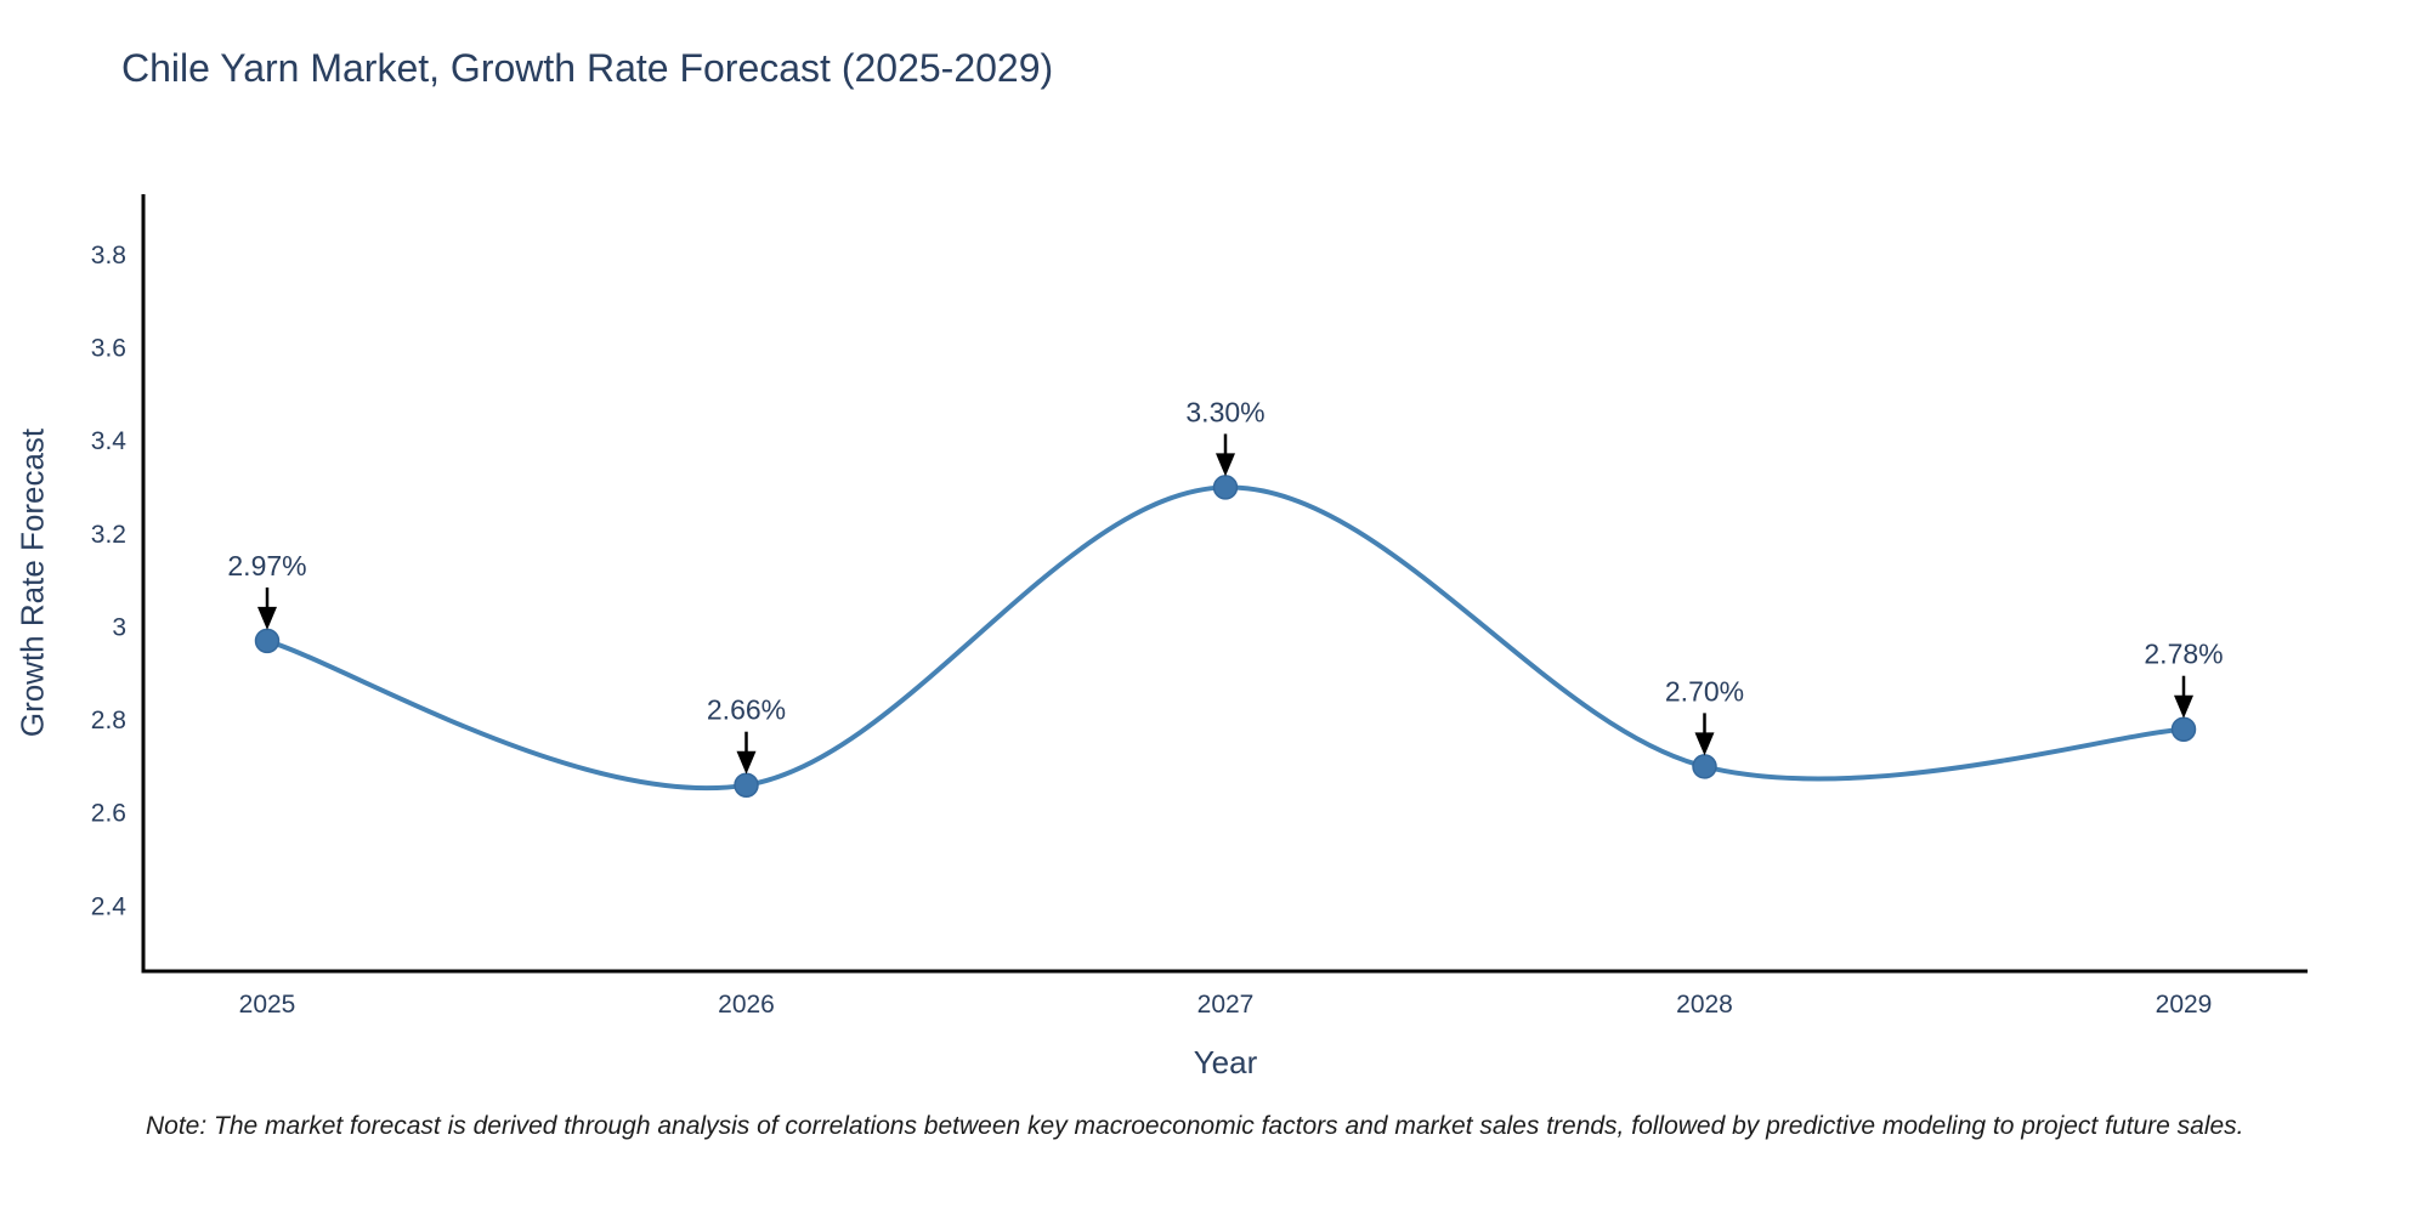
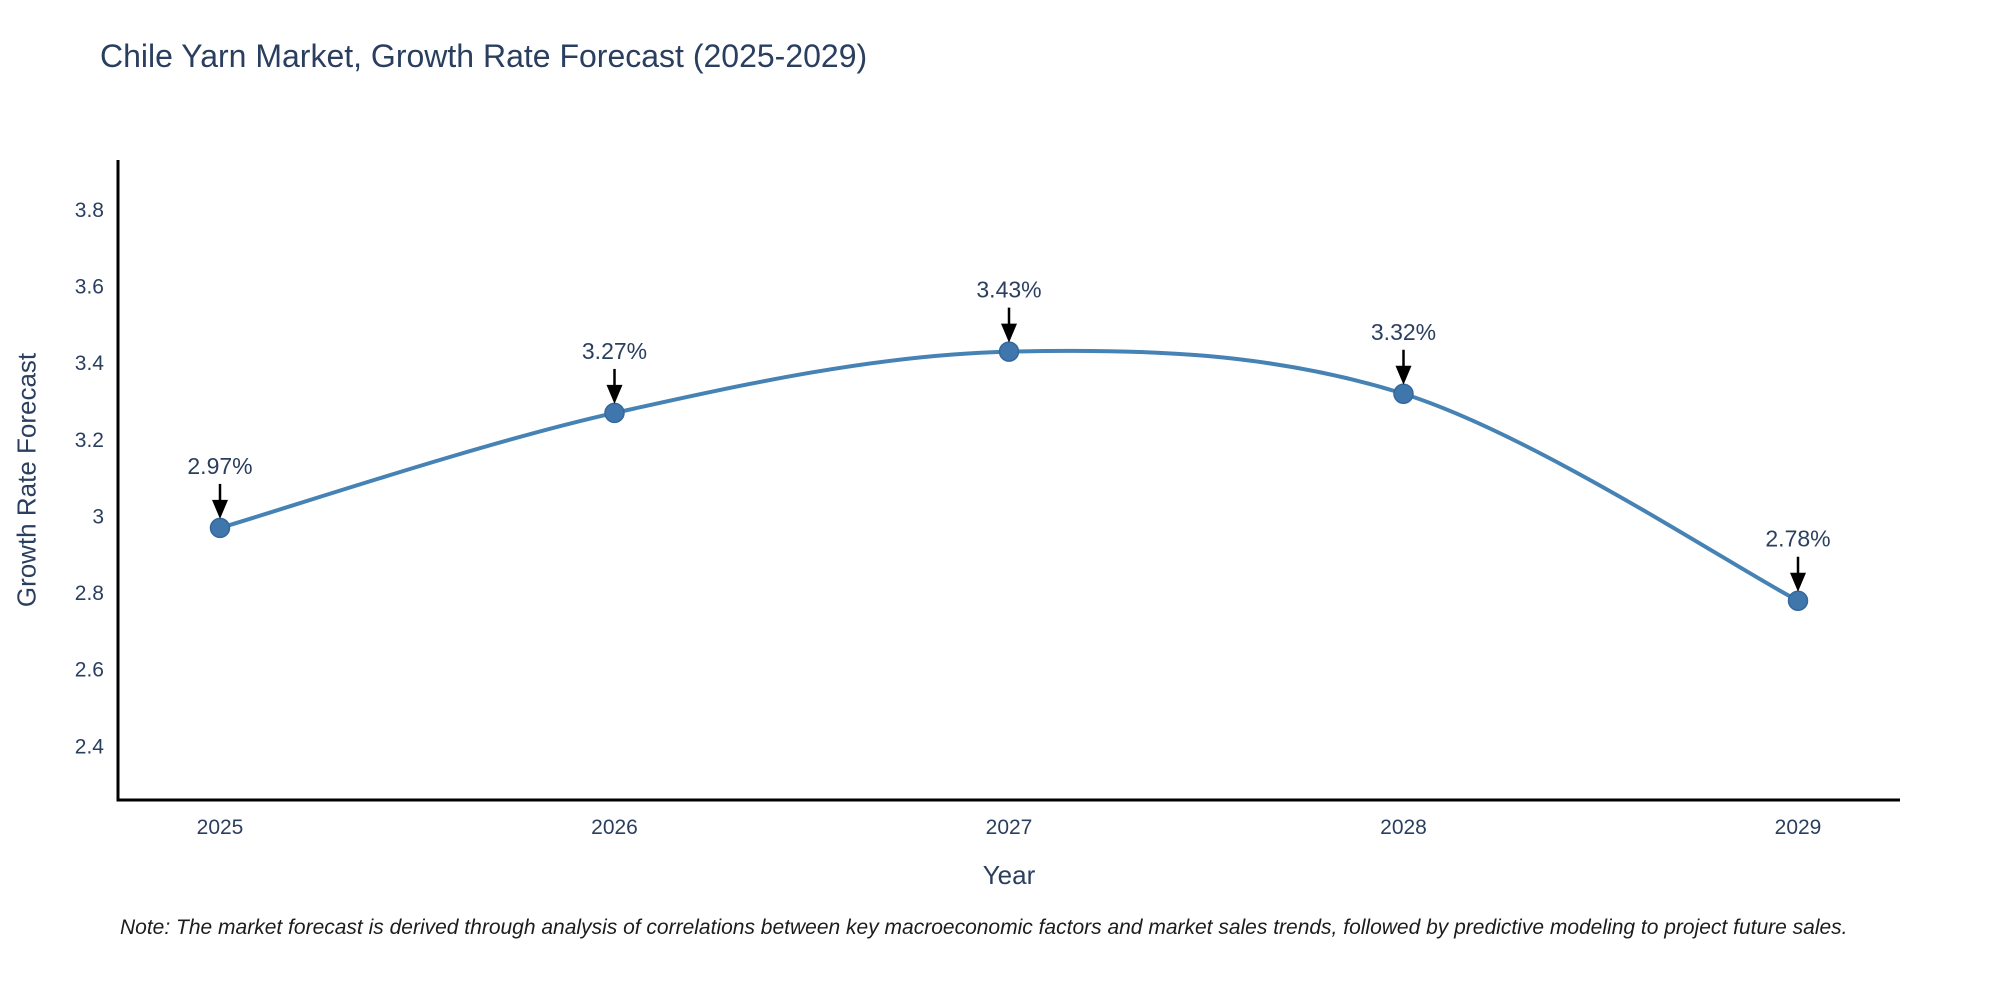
2026: 2.66% -> 3.27%
2027: 3.30% -> 3.43%
2028: 2.70% -> 3.32%
